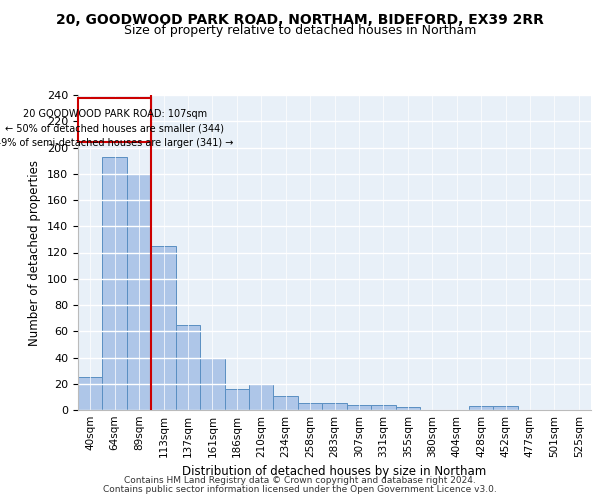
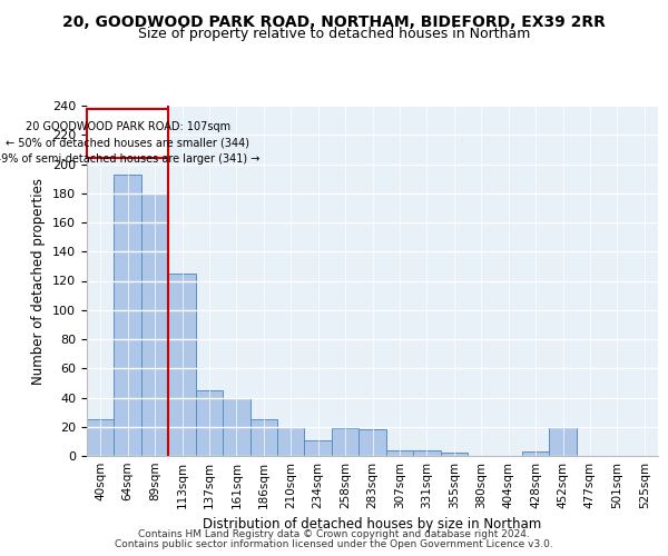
137sqm: 65 -> 45
186sqm: 16 -> 25
258sqm: 5 -> 19
283sqm: 5 -> 18
452sqm: 3 -> 20
